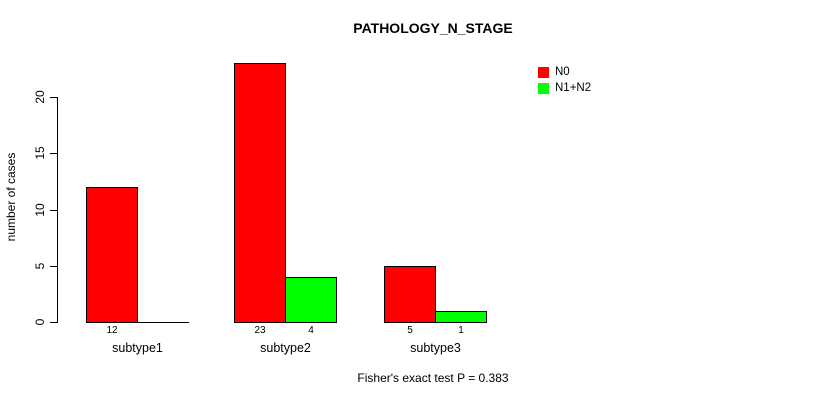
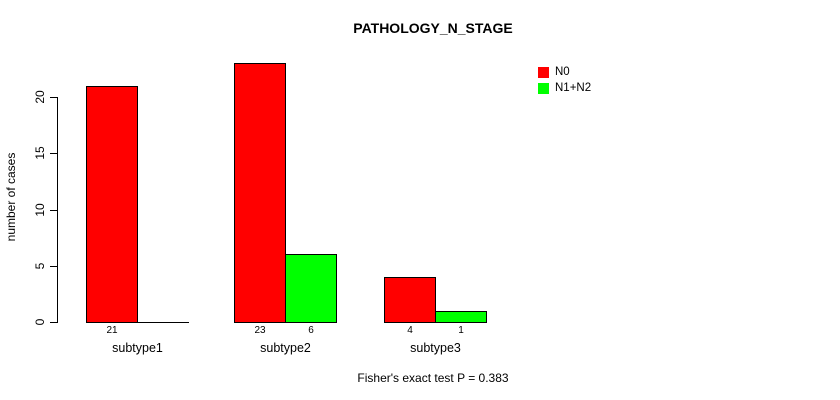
N0/subtype1: 12 -> 21
N1+N2/subtype2: 4 -> 6
N0/subtype3: 5 -> 4
